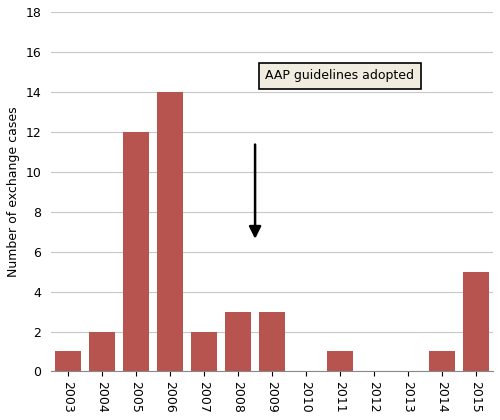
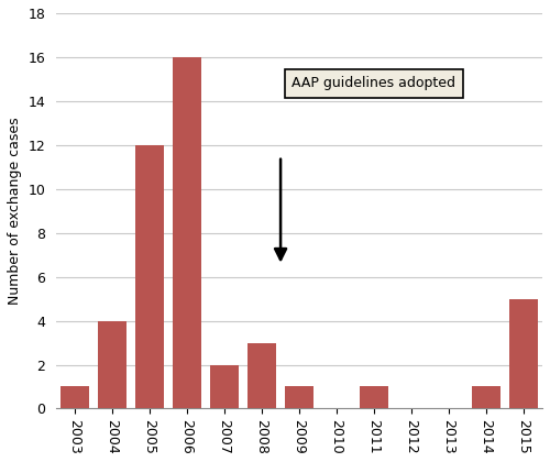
2004: 2 -> 4
2006: 14 -> 16
2009: 3 -> 1
